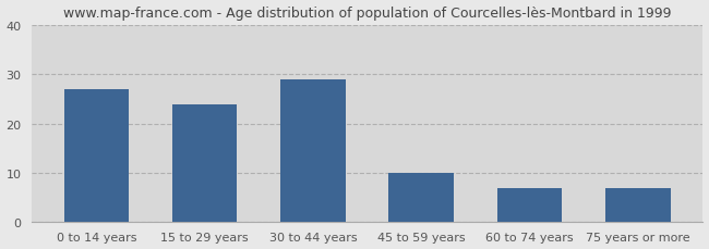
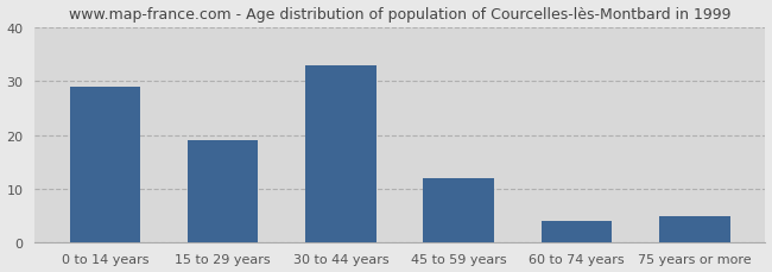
0 to 14 years: 27 -> 29
15 to 29 years: 24 -> 19
30 to 44 years: 29 -> 33
45 to 59 years: 10 -> 12
60 to 74 years: 7 -> 4
75 years or more: 7 -> 5
